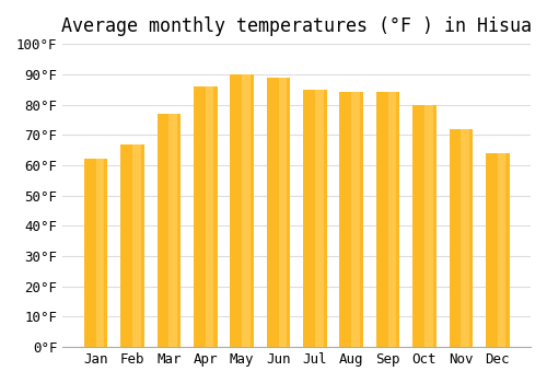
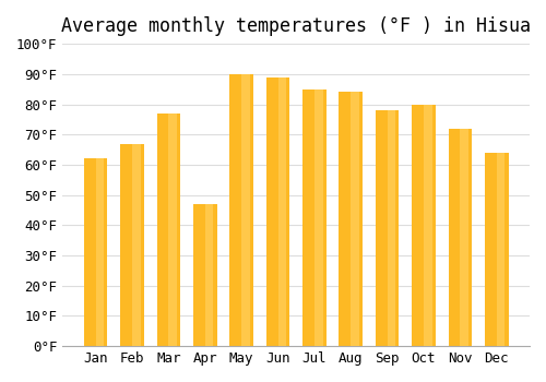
Apr: 86°F -> 47°F
Sep: 84°F -> 78°F
